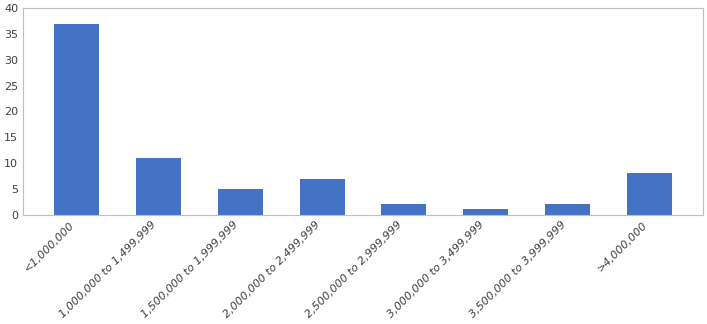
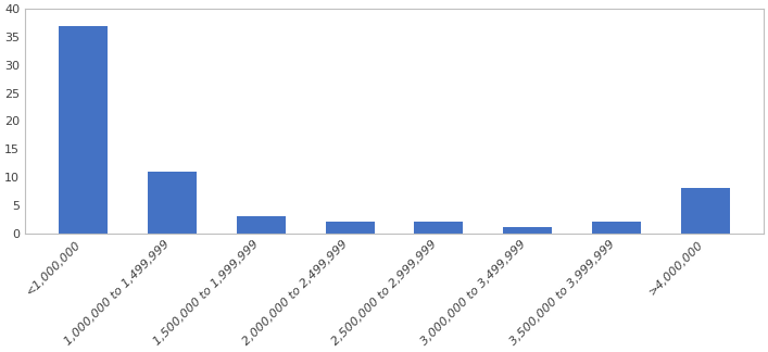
1,500,000 to 1,999,999: 5 -> 3
2,000,000 to 2,499,999: 7 -> 2
